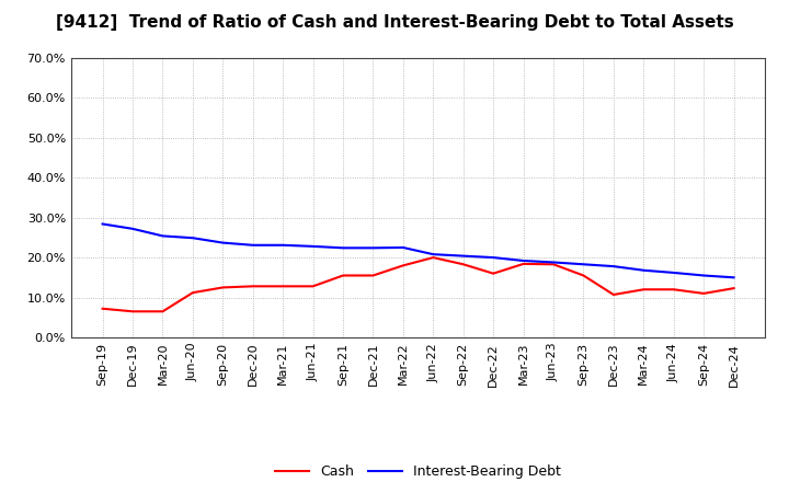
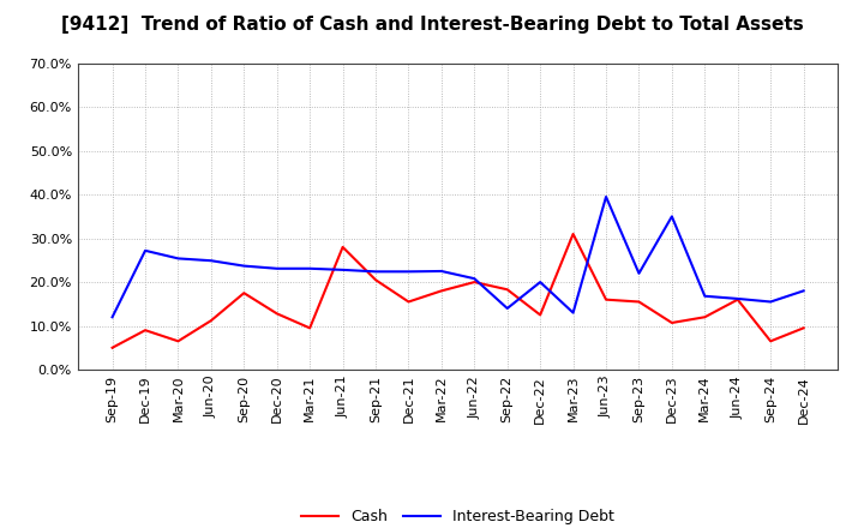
Cash/Sep-19: 7.2% -> 5.0%
Interest-Bearing Debt/Sep-19: 28.4% -> 12.0%
Cash/Dec-19: 6.5% -> 9.0%
Cash/Sep-20: 12.5% -> 17.5%
Cash/Mar-21: 12.8% -> 9.5%
Cash/Jun-21: 12.8% -> 28.0%
Cash/Sep-21: 15.5% -> 20.5%
Interest-Bearing Debt/Sep-22: 20.4% -> 14.0%
Cash/Dec-22: 16.0% -> 12.5%
Cash/Mar-23: 18.4% -> 31.0%
Interest-Bearing Debt/Mar-23: 19.2% -> 13.0%
Cash/Jun-23: 18.3% -> 16.0%
Interest-Bearing Debt/Jun-23: 18.8% -> 39.5%
Interest-Bearing Debt/Sep-23: 18.3% -> 22.0%
Interest-Bearing Debt/Dec-23: 17.8% -> 35.0%
Cash/Jun-24: 12.0% -> 16.0%
Cash/Sep-24: 11.0% -> 6.5%
Cash/Dec-24: 12.3% -> 9.5%
Interest-Bearing Debt/Dec-24: 15.0% -> 18.0%
